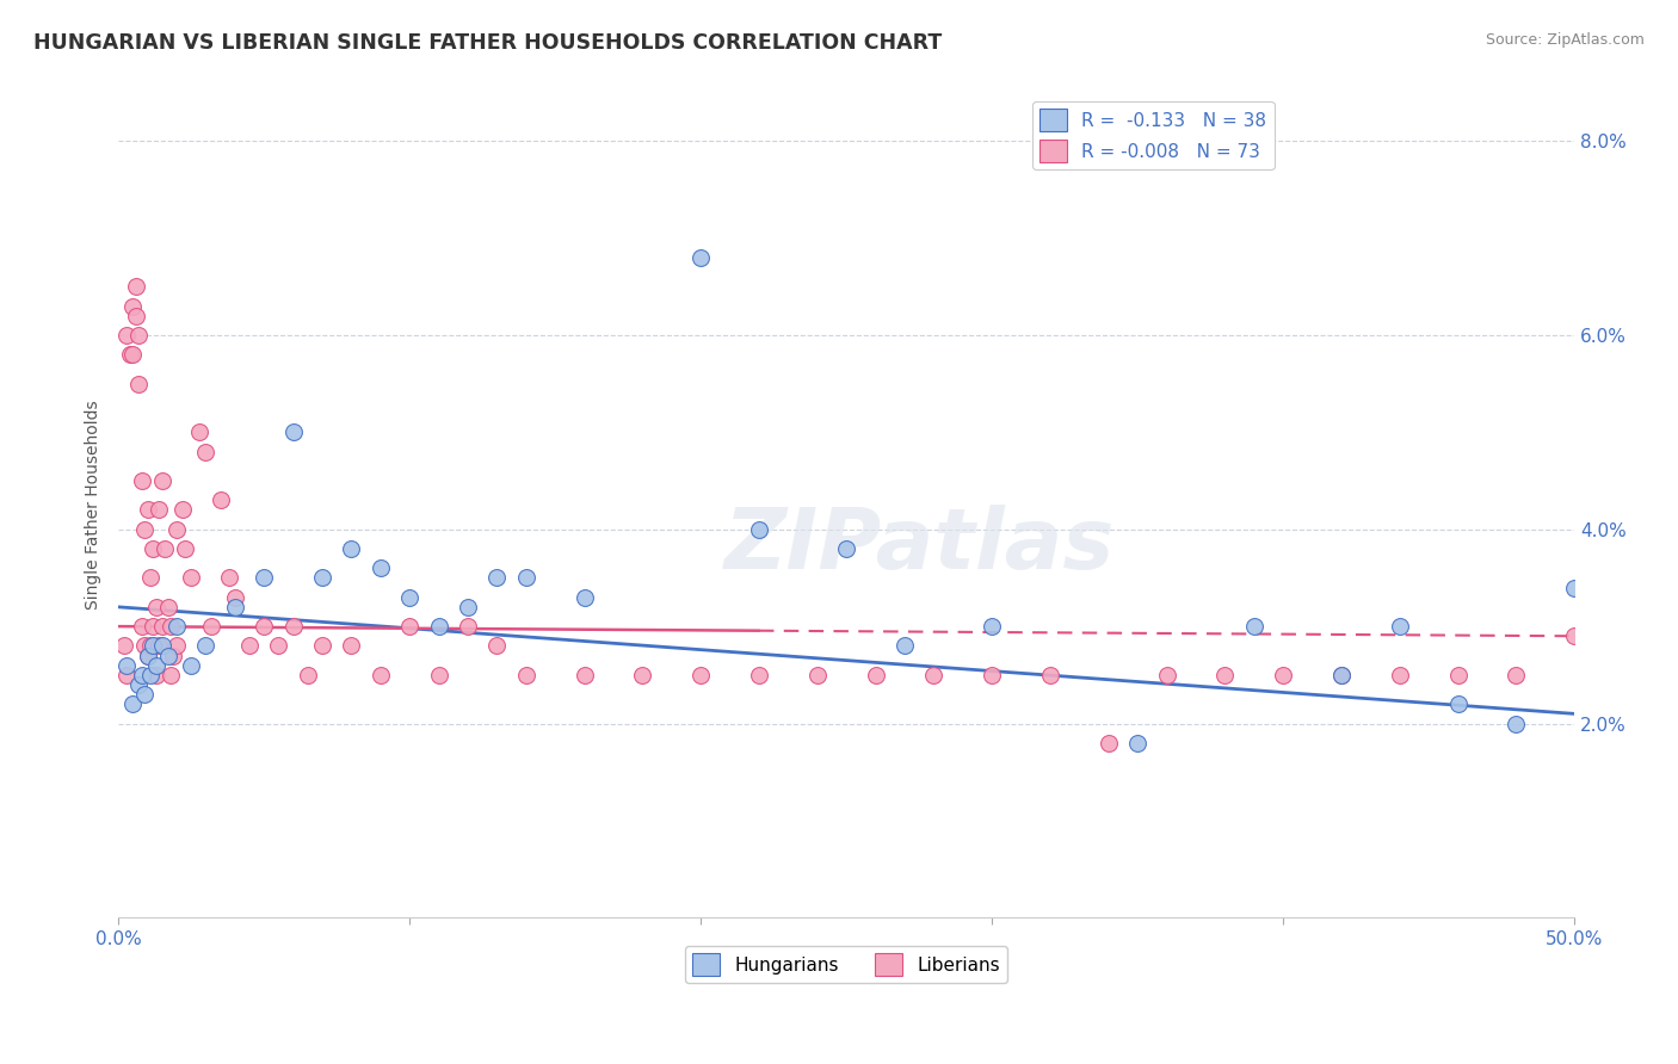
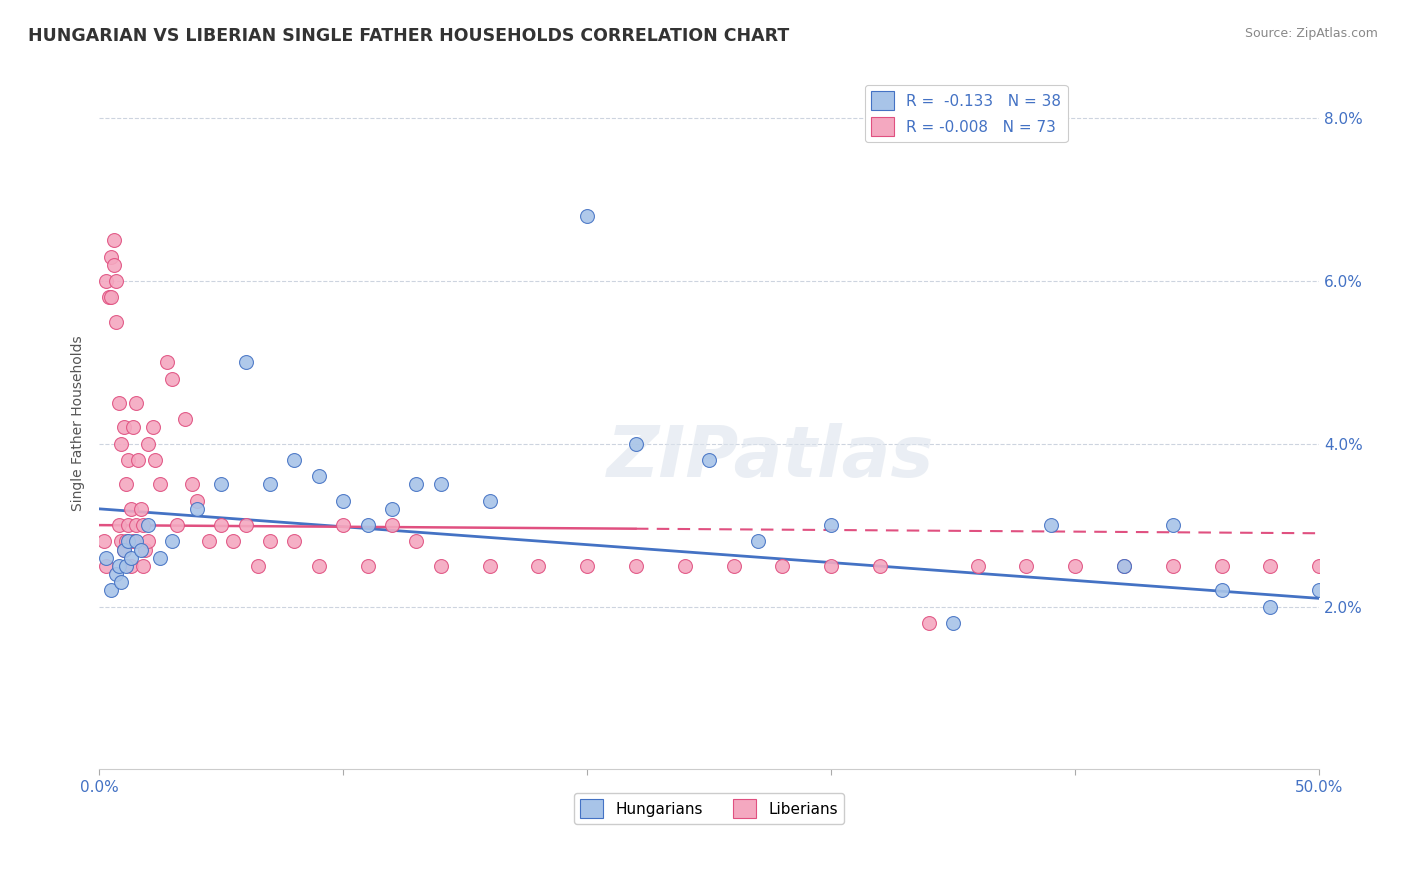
Hungarians/50.0%: 3.4% -> 2.2%
Liberians/50.0%: 2.9% -> 2.5%
